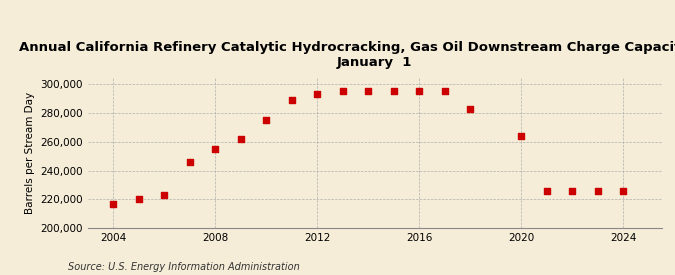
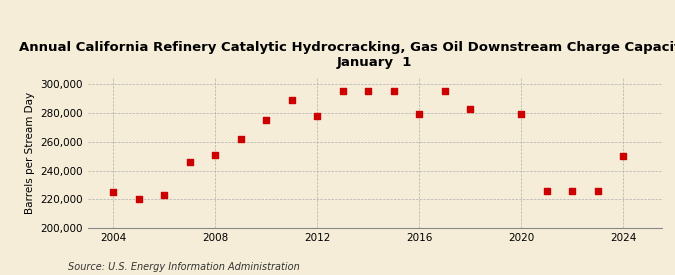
2004: 217,000 -> 225,000
2008: 255,000 -> 251,000
2012: 293,000 -> 278,000
2016: 295,000 -> 279,000
2020: 264,000 -> 279,000
2024: 226,000 -> 250,000
